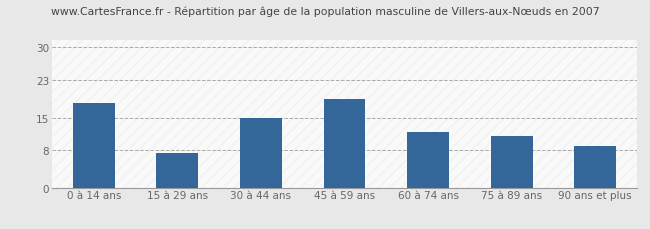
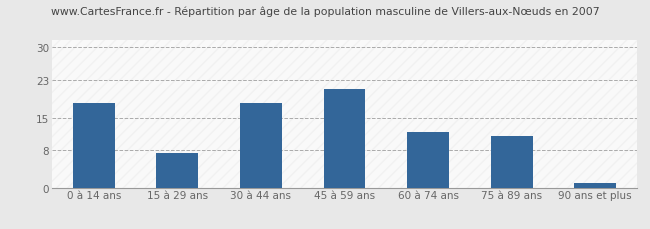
30 à 44 ans: 15.0 -> 18.0
45 à 59 ans: 19.0 -> 21.0
90 ans et plus: 9.0 -> 1.0
